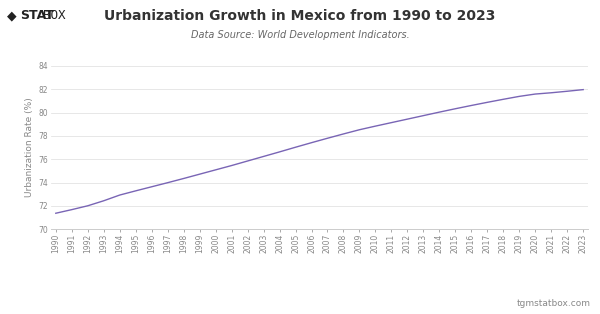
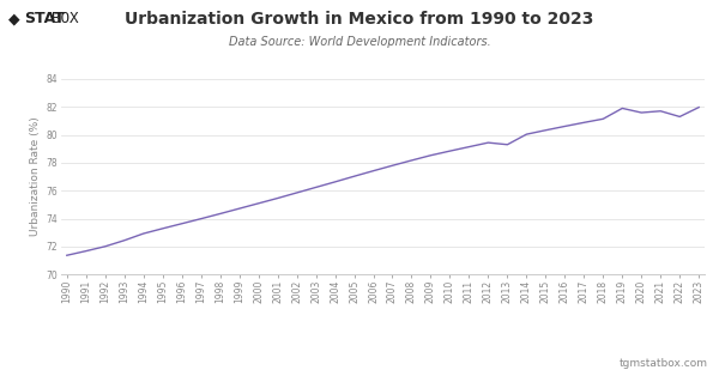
2013: 79.7 -> 79.3
2019: 81.4 -> 81.9
2022: 81.8 -> 81.3
